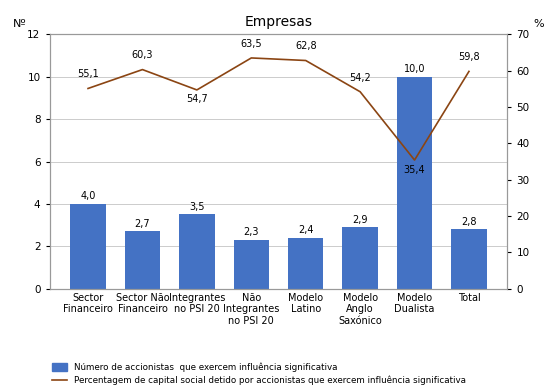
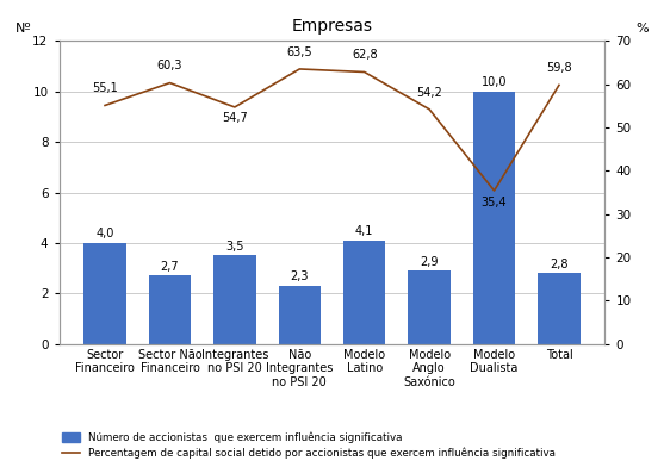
Número de accionistas que exercem influência significativa/Modelo Latino: 2,4 -> 4,1
